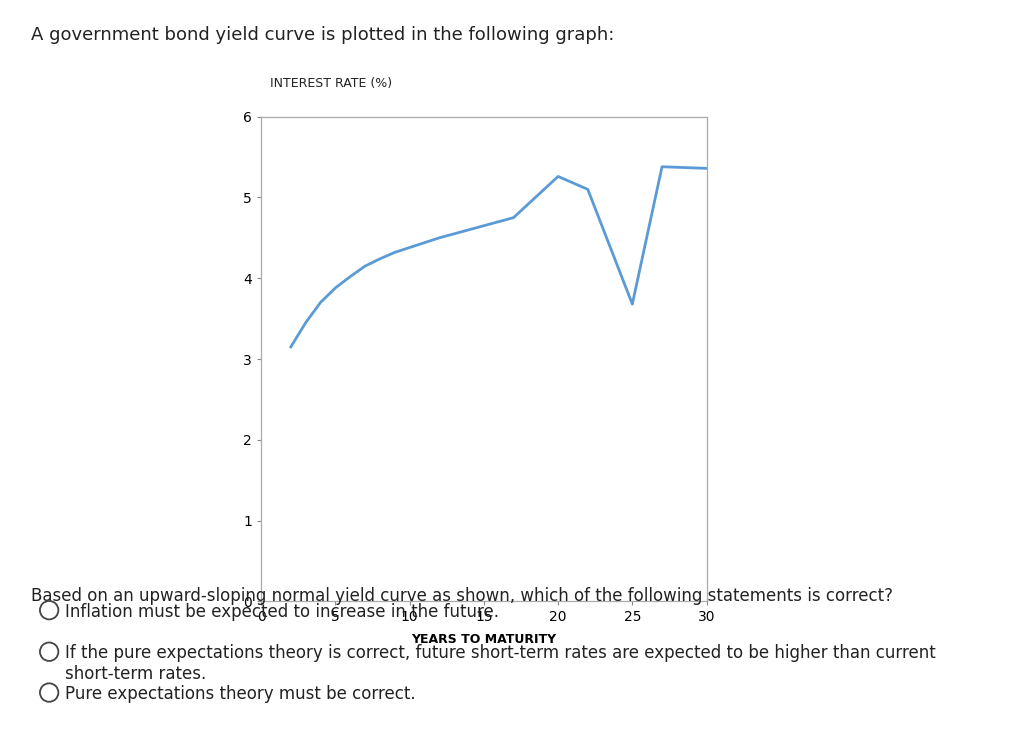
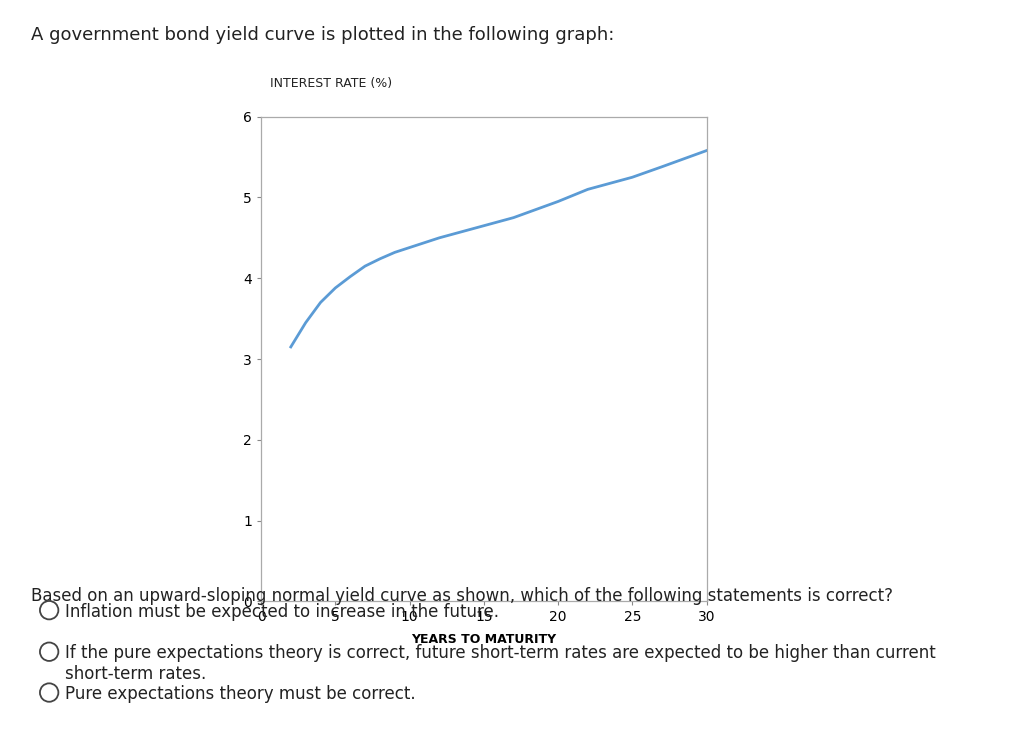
20: 5.26 -> 4.95
25: 3.68 -> 5.25
30: 5.36 -> 5.58
